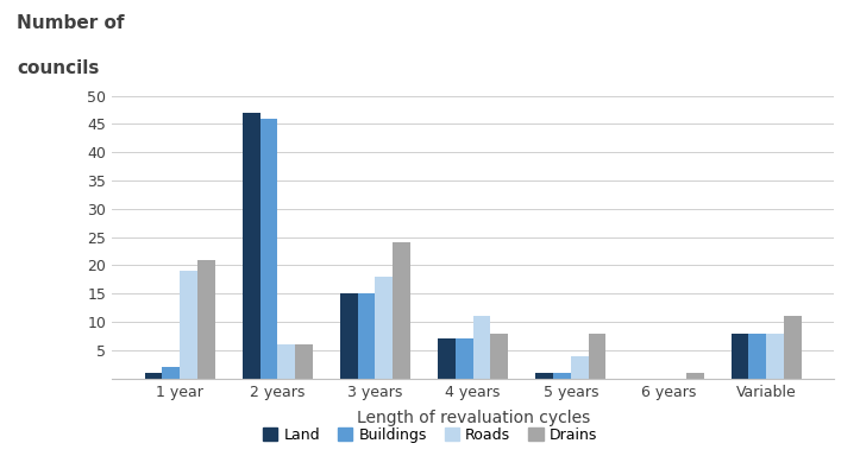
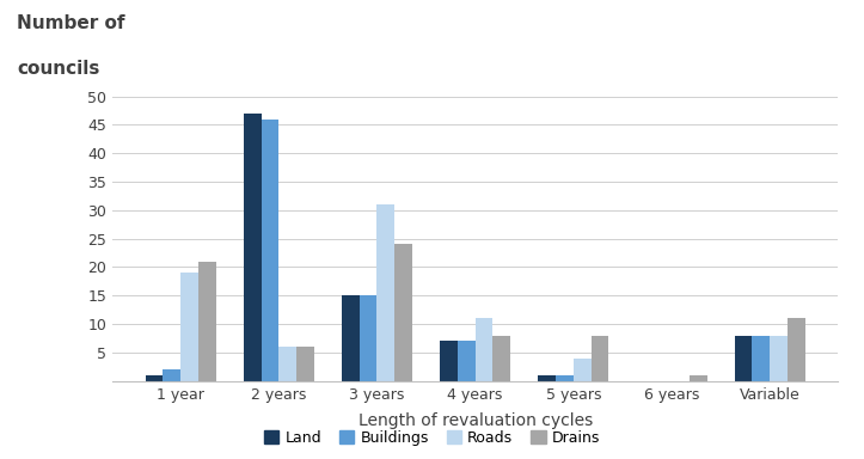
Roads/3 years: 18 -> 31
